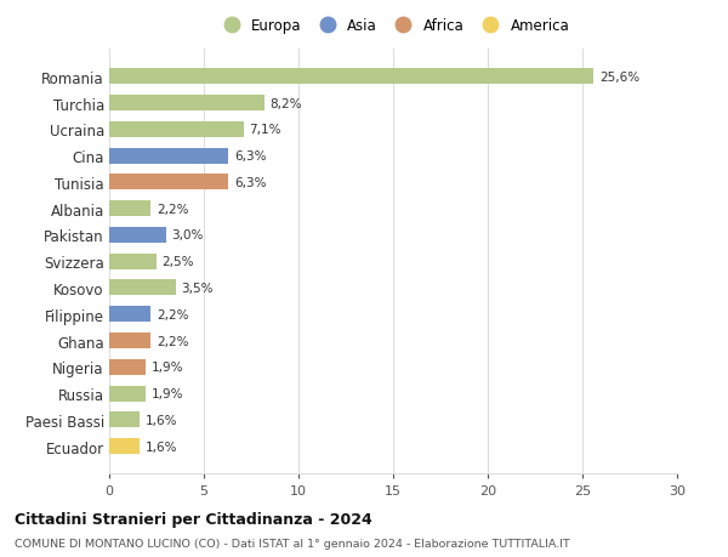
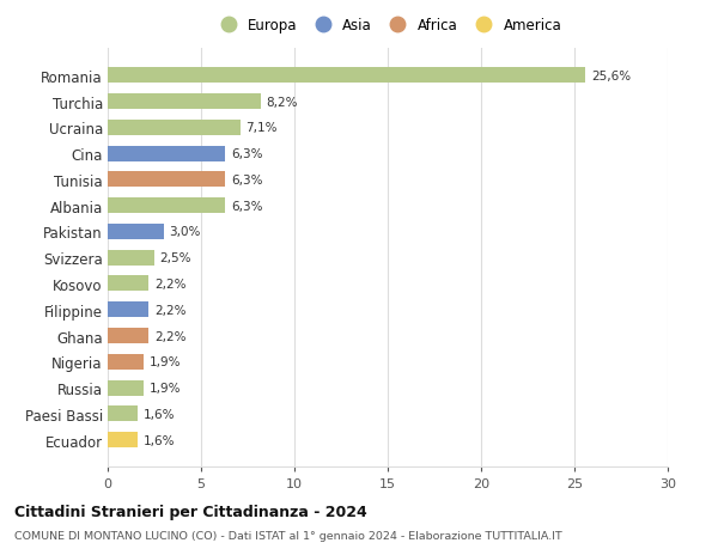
Albania: 2,2% -> 6,3%
Kosovo: 3,5% -> 2,2%
